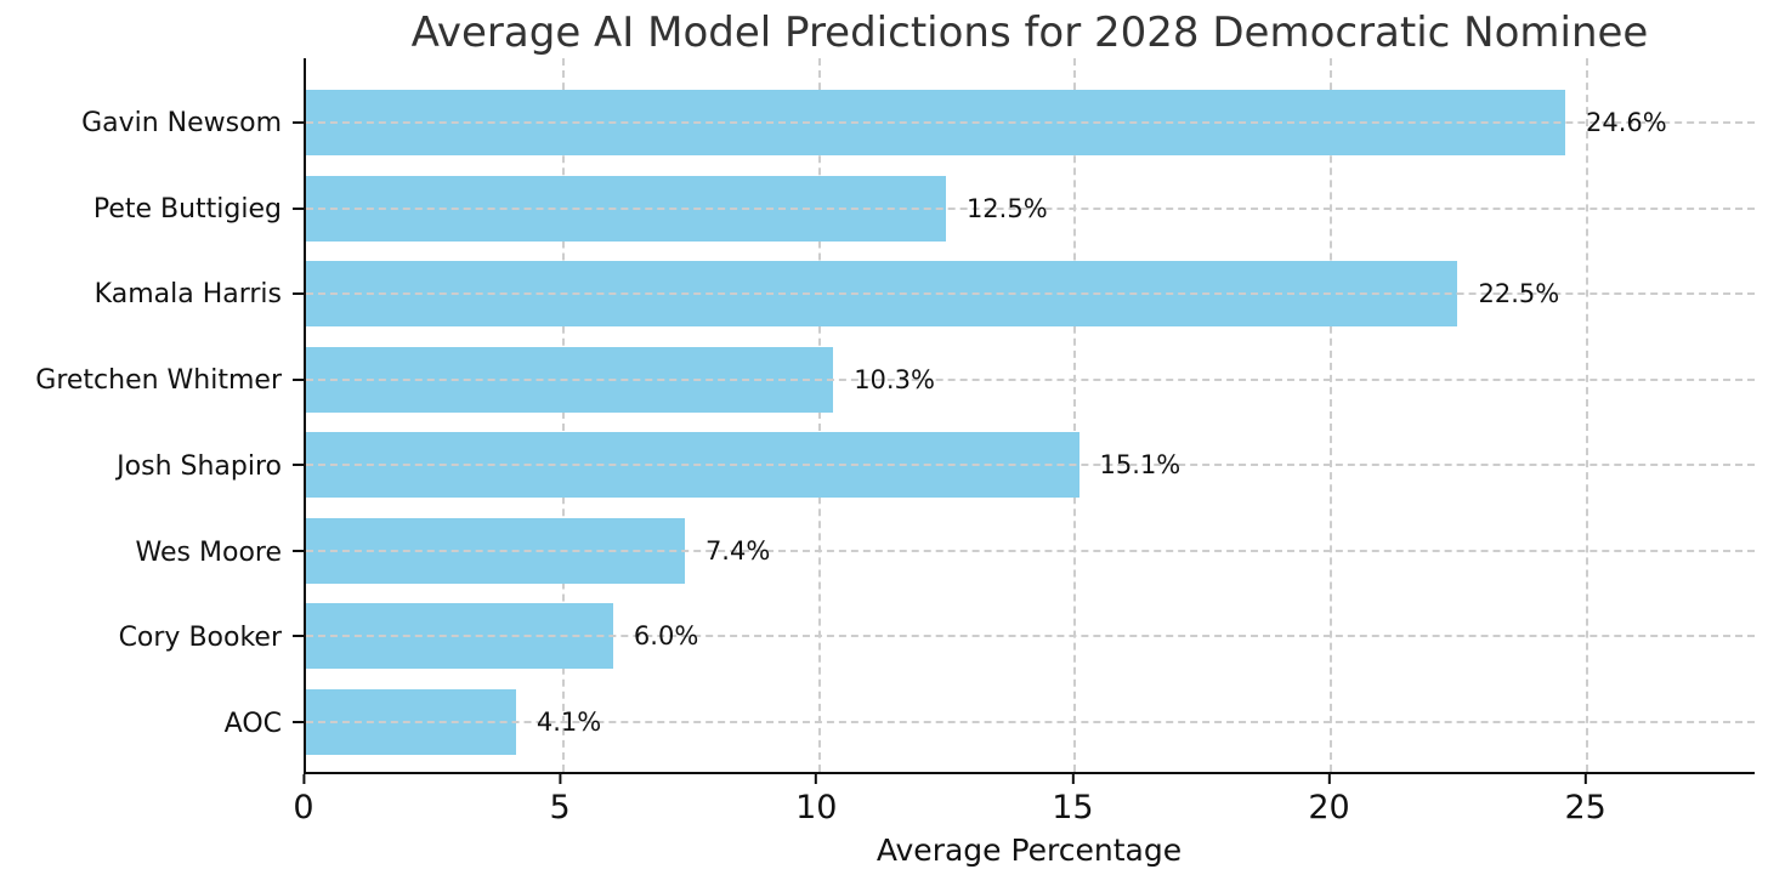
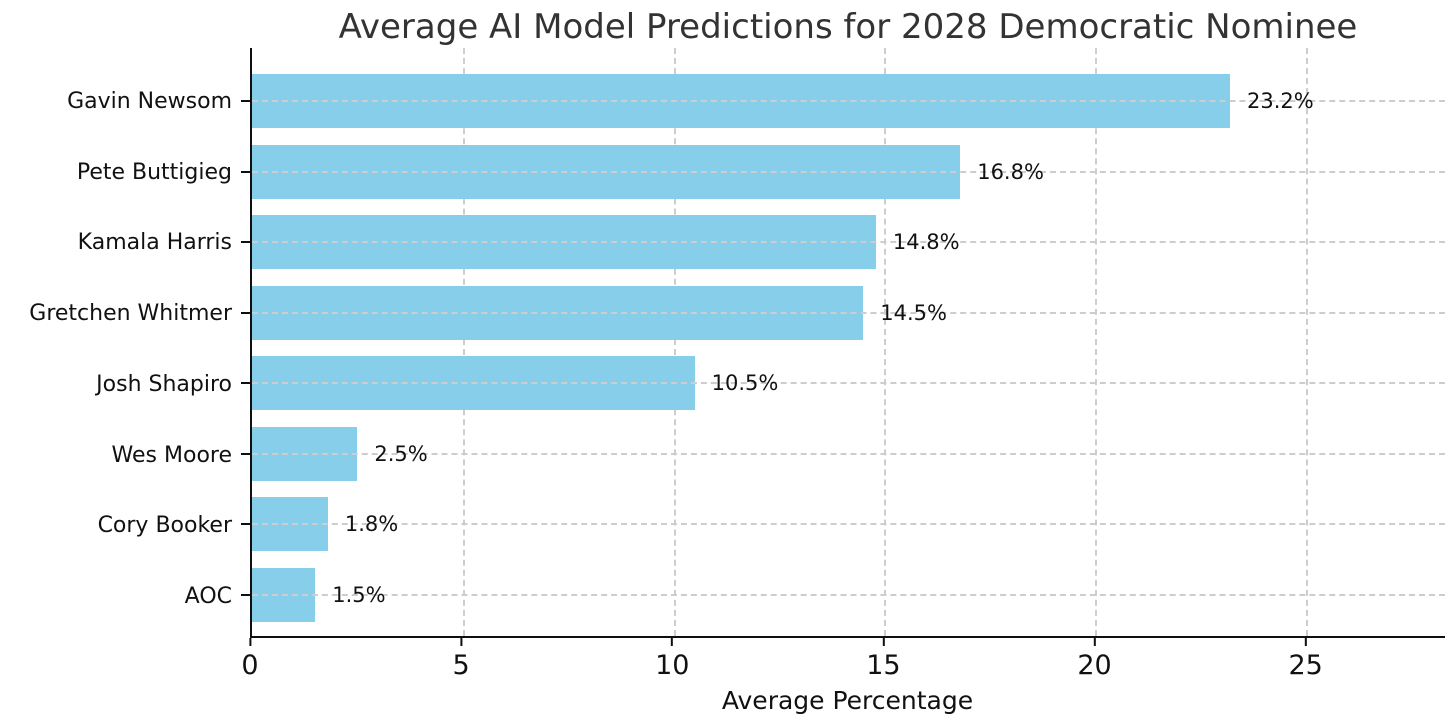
Gavin Newsom: 24.6% -> 23.2%
Pete Buttigieg: 12.5% -> 16.8%
Kamala Harris: 22.5% -> 14.8%
Gretchen Whitmer: 10.3% -> 14.5%
Josh Shapiro: 15.1% -> 10.5%
Wes Moore: 7.4% -> 2.5%
Cory Booker: 6.0% -> 1.8%
AOC: 4.1% -> 1.5%
